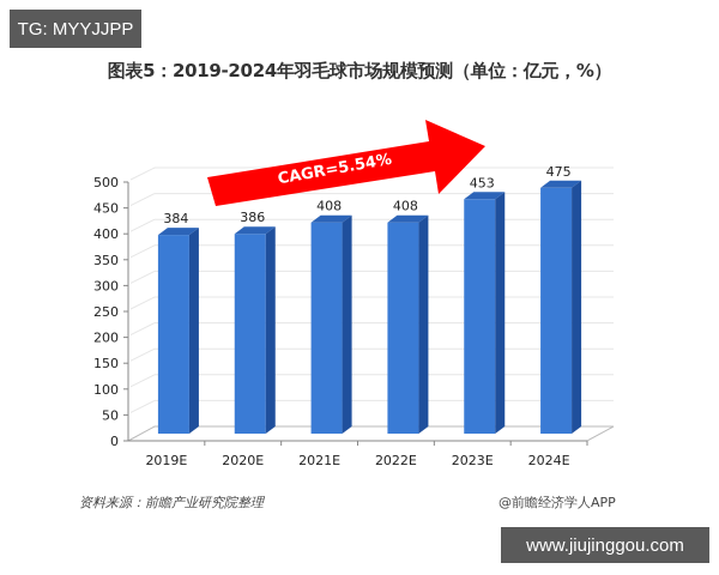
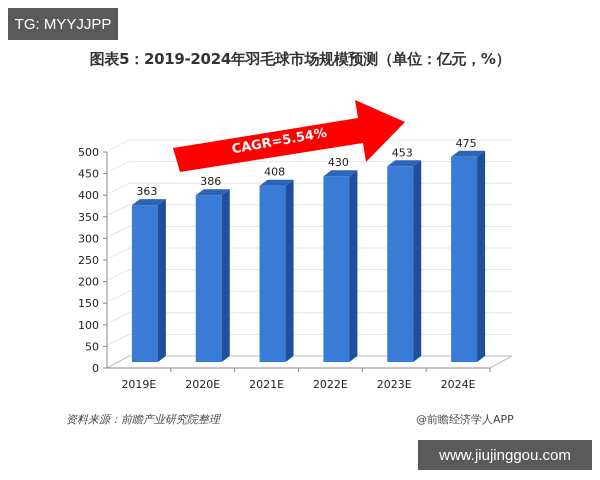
2019E: 384 -> 363
2022E: 408 -> 430
